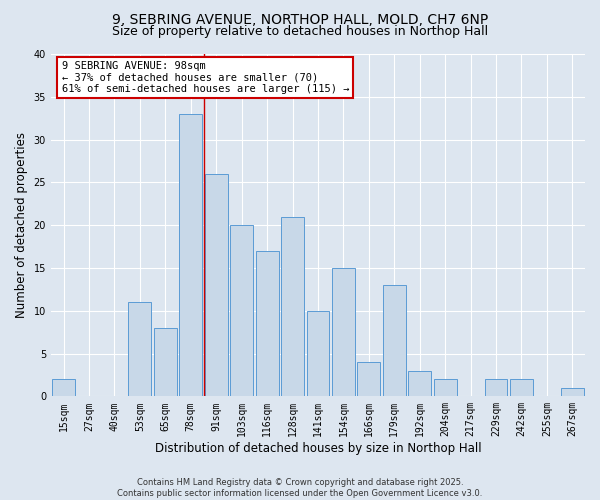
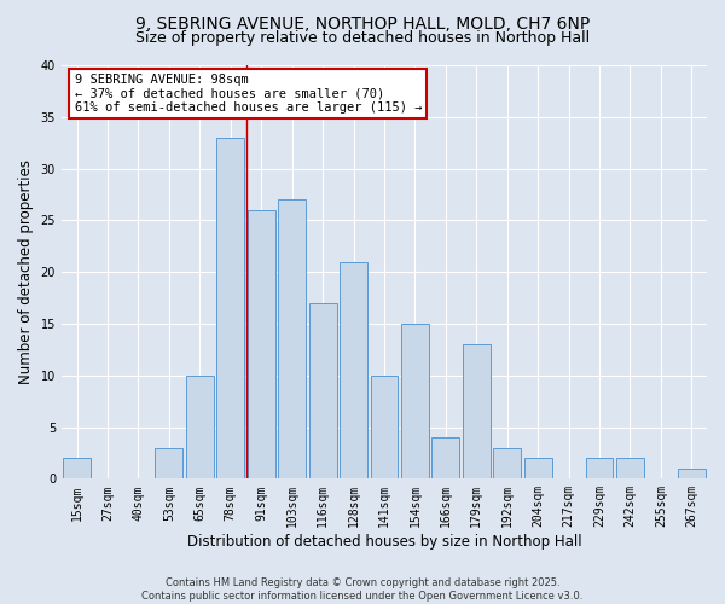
53sqm: 11 -> 3
65sqm: 8 -> 10
103sqm: 20 -> 27
